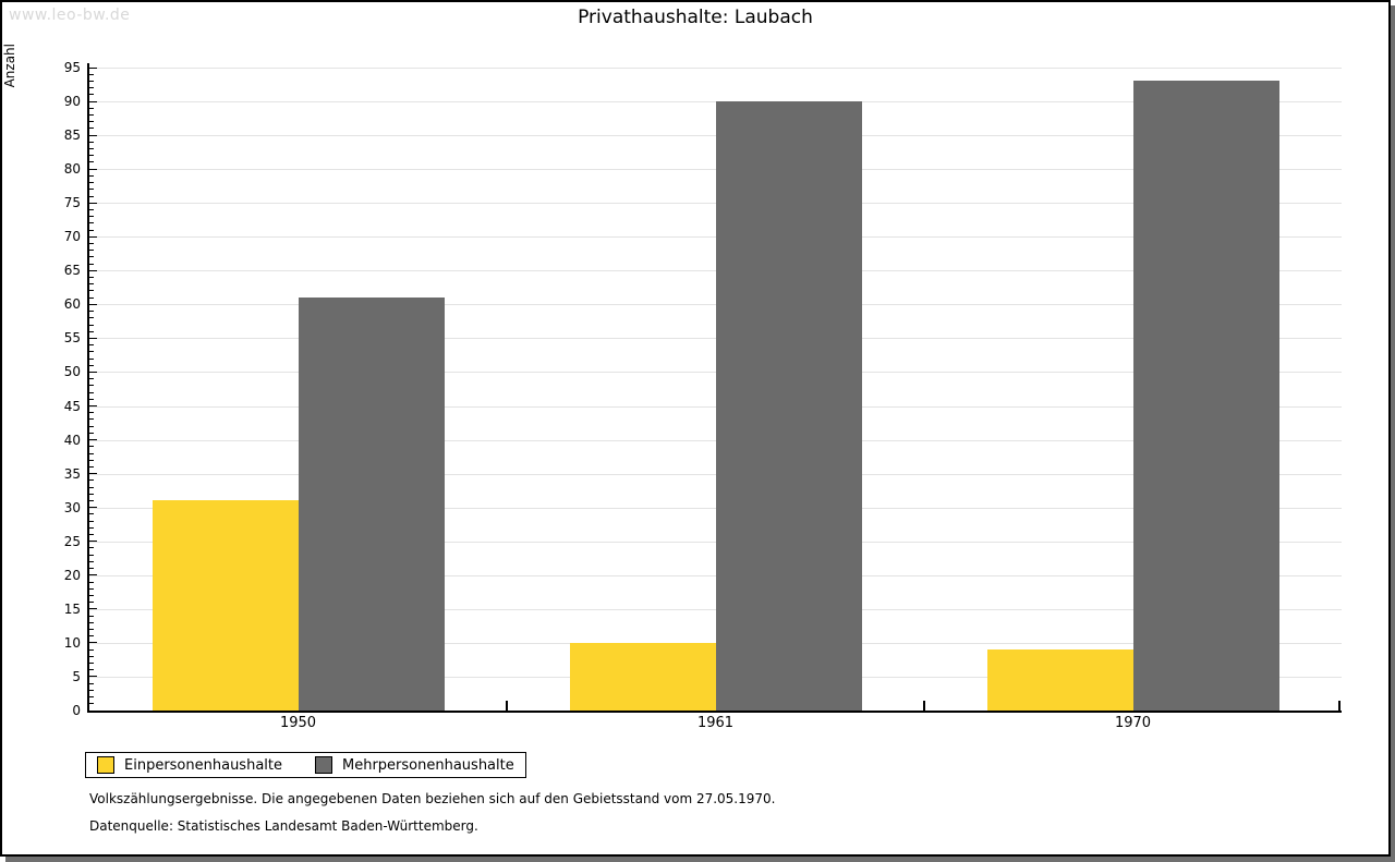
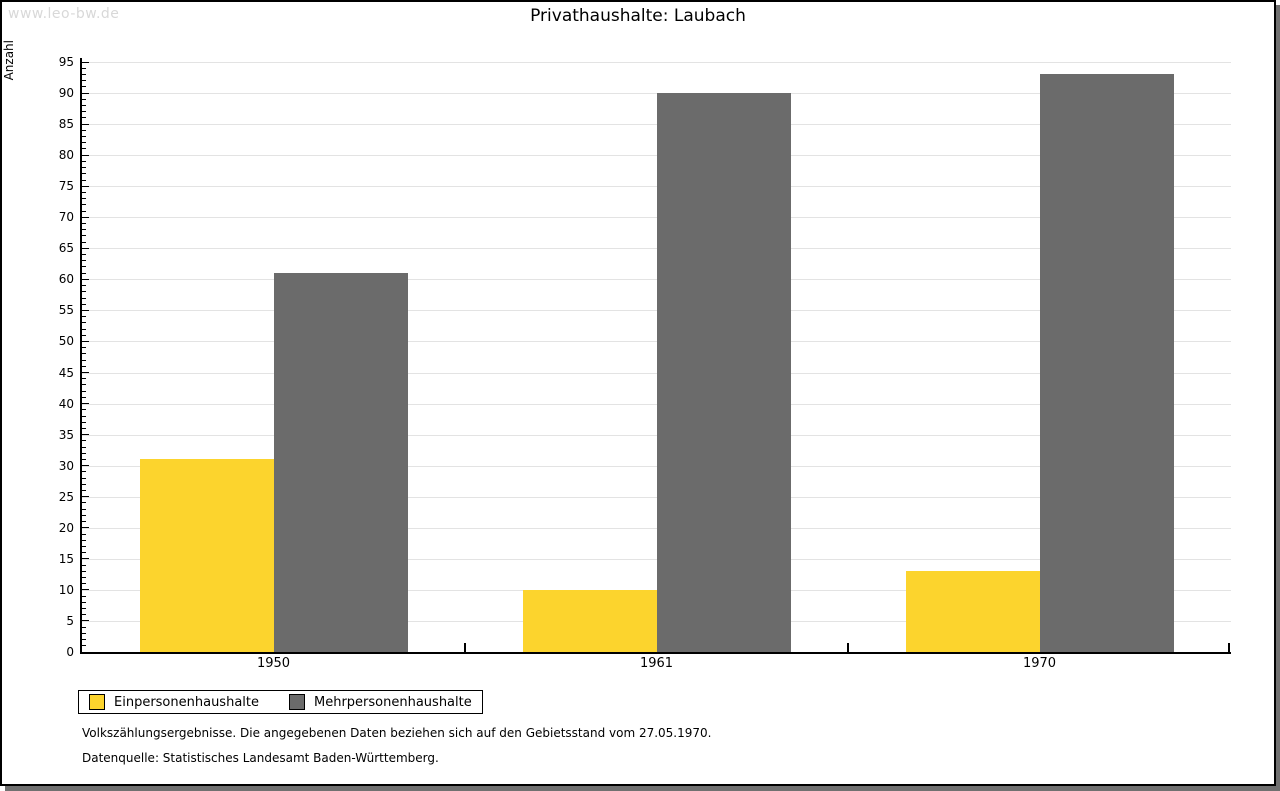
Einpersonenhaushalte/1970: 9 -> 13
